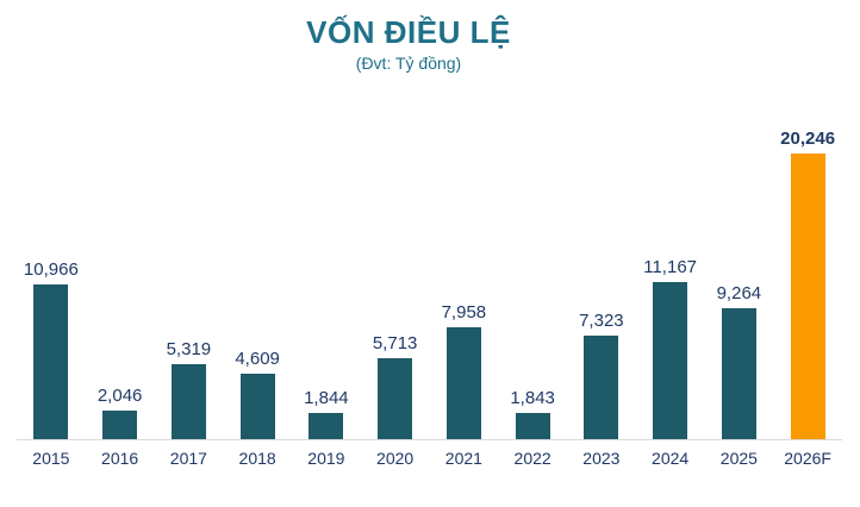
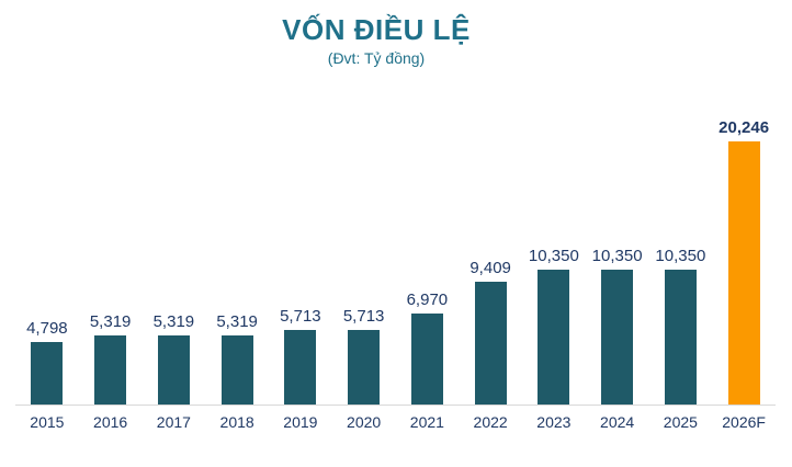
2015: 10,966 -> 4,798
2016: 2,046 -> 5,319
2018: 4,609 -> 5,319
2019: 1,844 -> 5,713
2021: 7,958 -> 6,970
2022: 1,843 -> 9,409
2023: 7,323 -> 10,350
2024: 11,167 -> 10,350
2025: 9,264 -> 10,350
